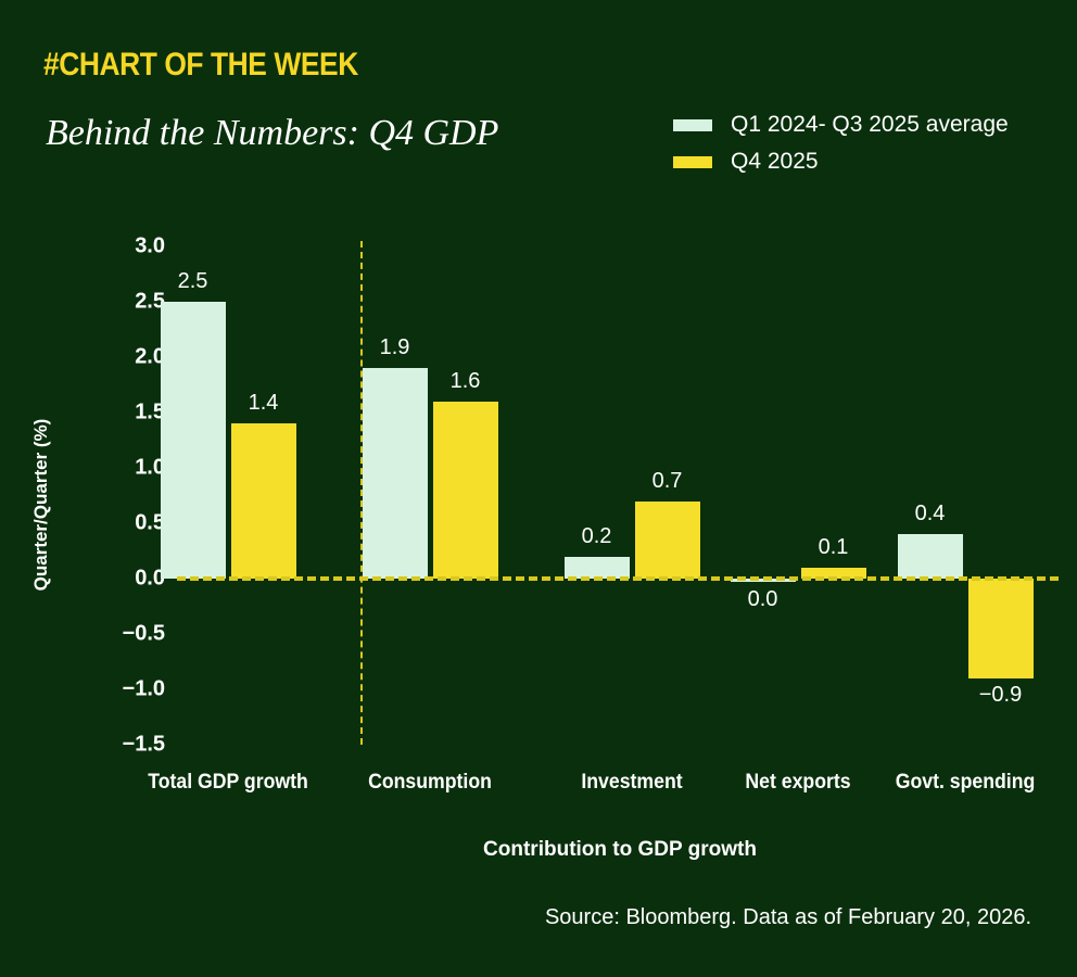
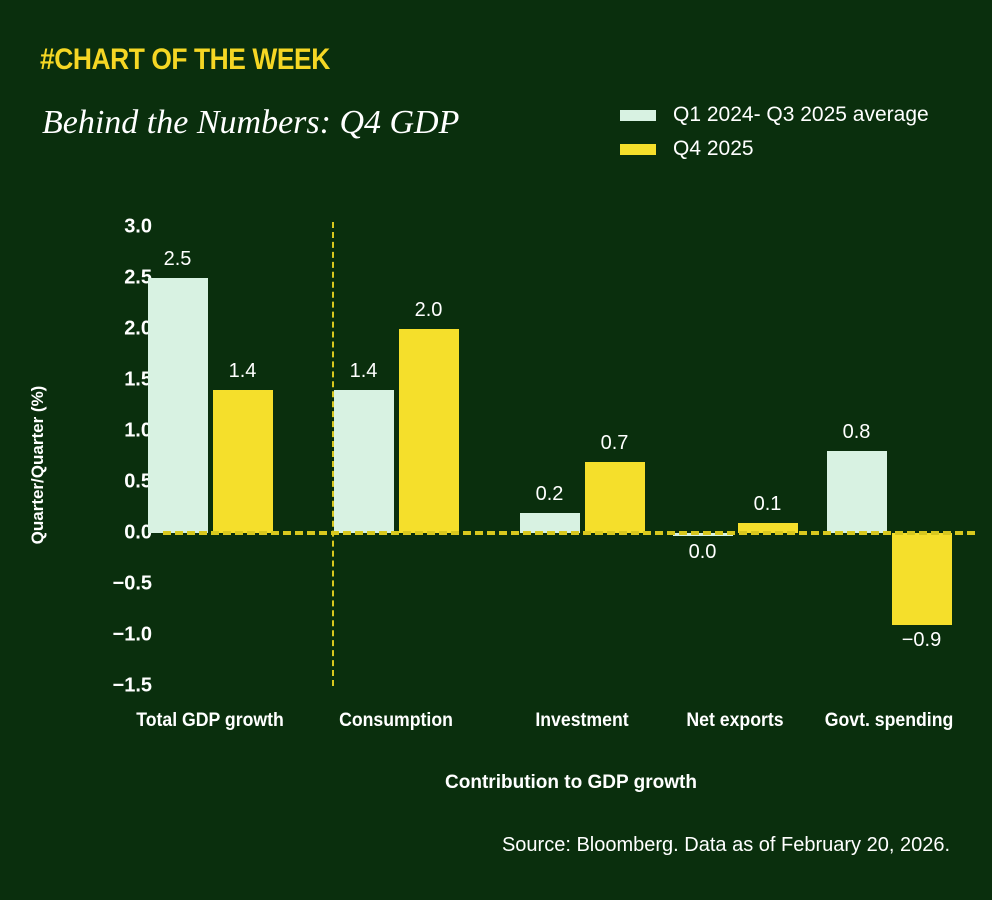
Q1 2024- Q3 2025 average/Consumption: 1.9 -> 1.4
Q4 2025/Consumption: 1.6 -> 2.0
Q1 2024- Q3 2025 average/Govt. spending: 0.4 -> 0.8
